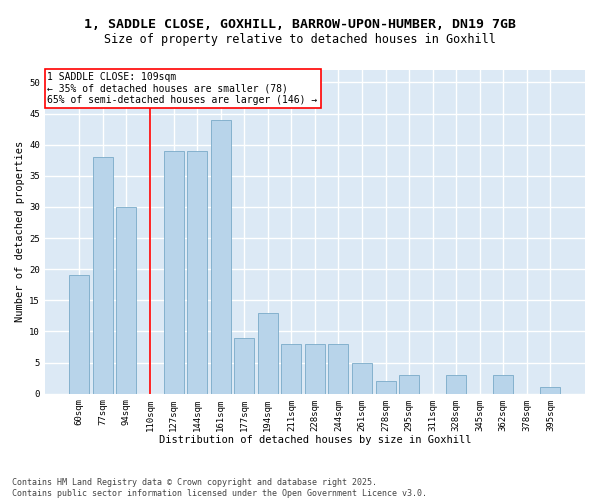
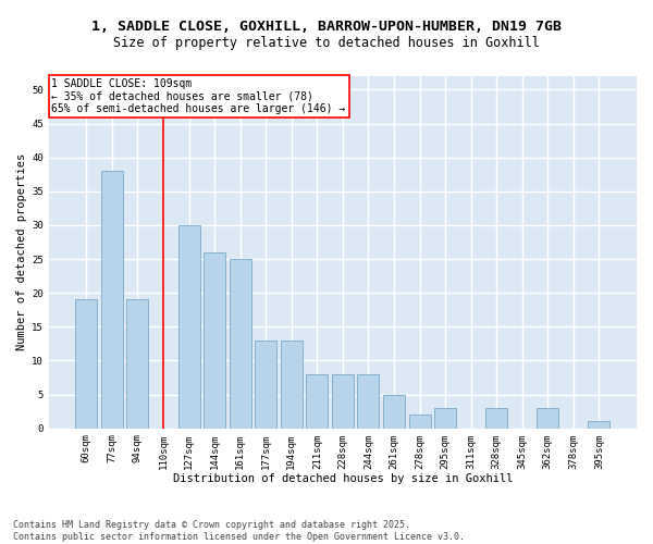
94sqm: 30 -> 19
127sqm: 39 -> 30
144sqm: 39 -> 26
161sqm: 44 -> 25
177sqm: 9 -> 13
